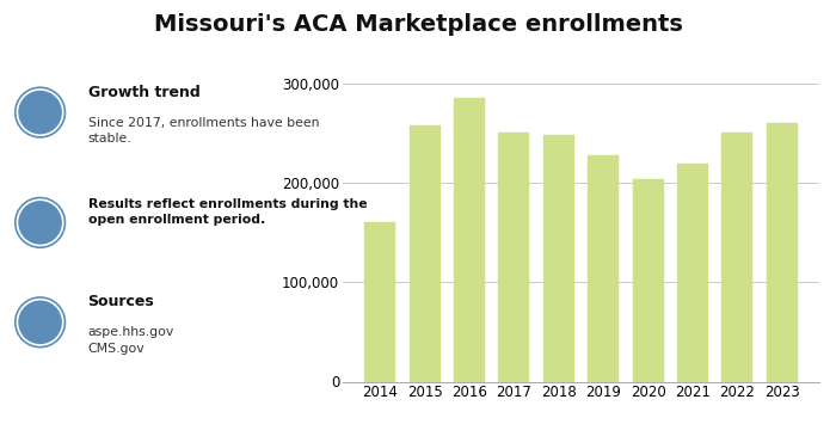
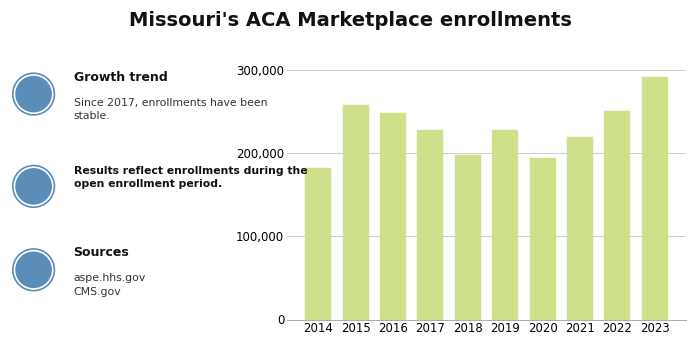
2014: 160,000 -> 182,000
2016: 285,000 -> 248,000
2017: 250,000 -> 228,000
2018: 248,000 -> 198,000
2020: 204,000 -> 194,000
2023: 260,000 -> 292,000
